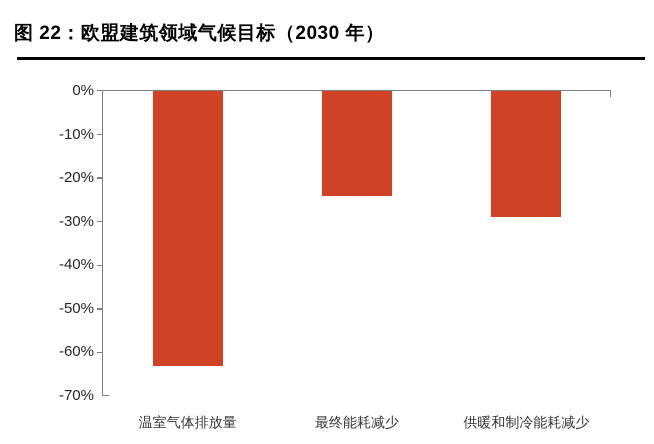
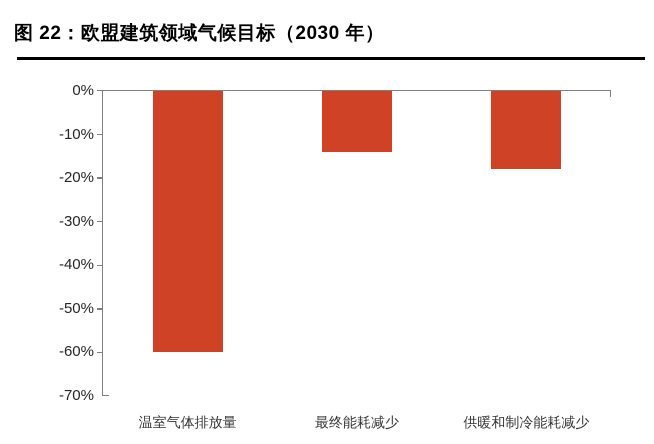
温室气体排放量: -63% -> -60%
最终能耗减少: -24% -> -14%
供暖和制冷能耗减少: -29% -> -18%
